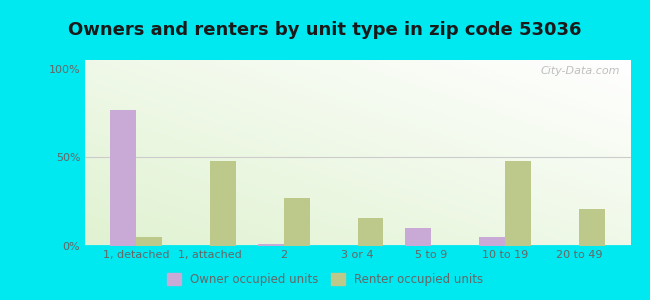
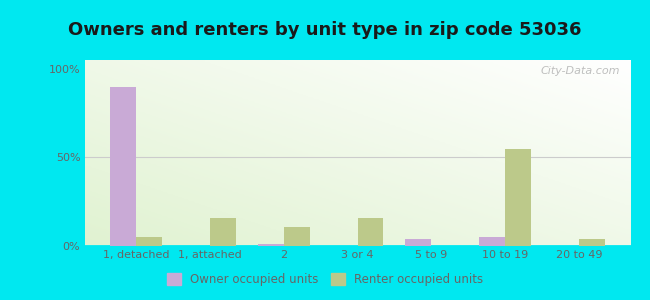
Owner occupied units/1, detached: 77% -> 90%
Renter occupied units/1, attached: 48% -> 16%
Renter occupied units/2: 27% -> 11%
Owner occupied units/5 to 9: 10% -> 4%
Renter occupied units/10 to 19: 48% -> 55%
Renter occupied units/20 to 49: 21% -> 4%
